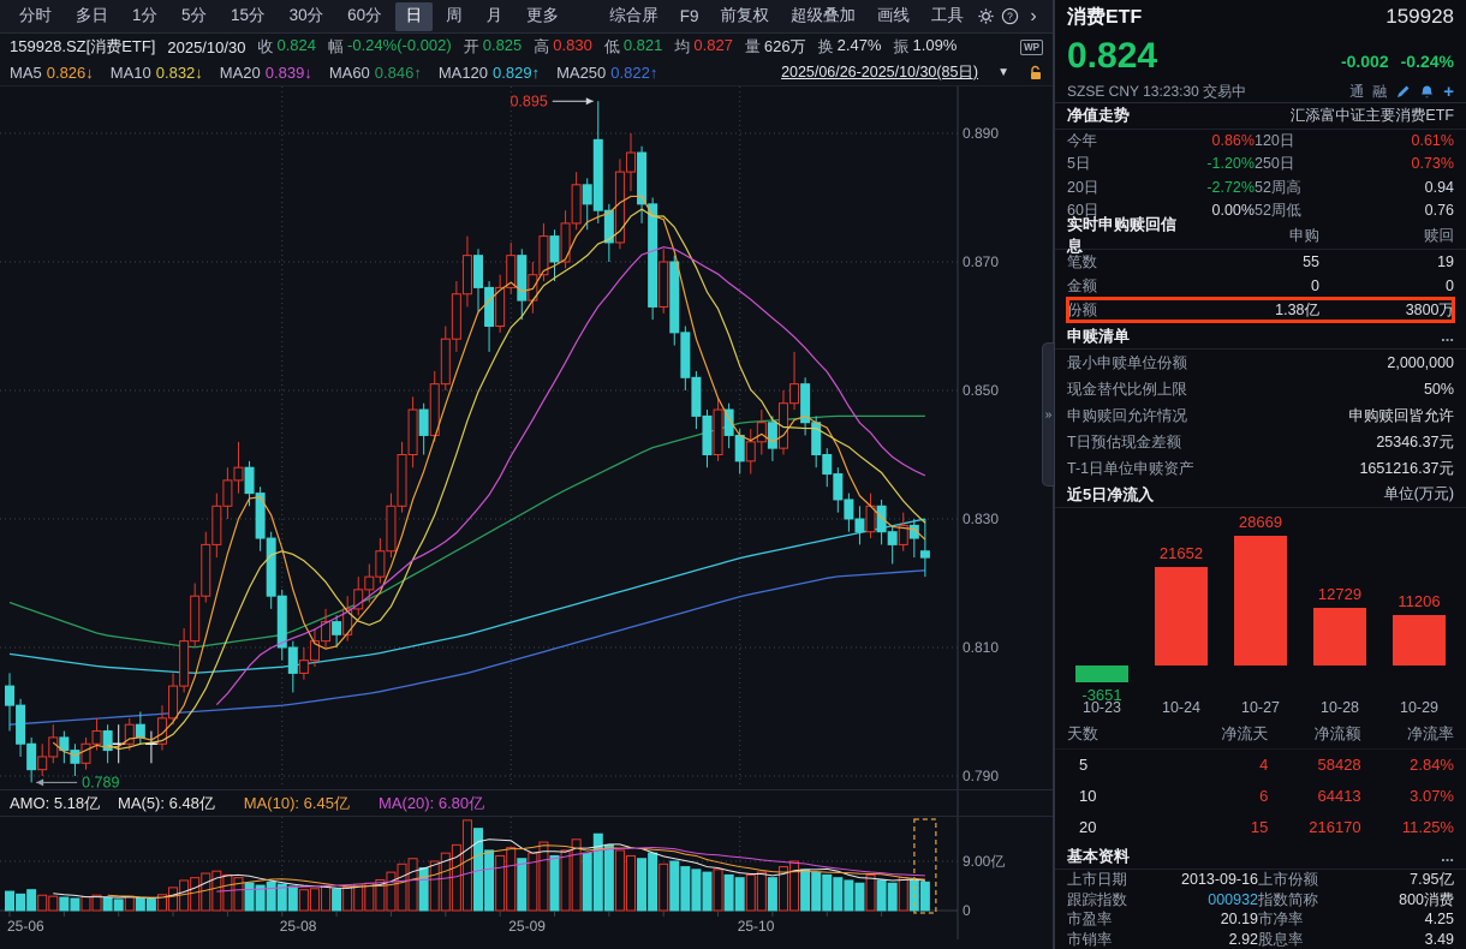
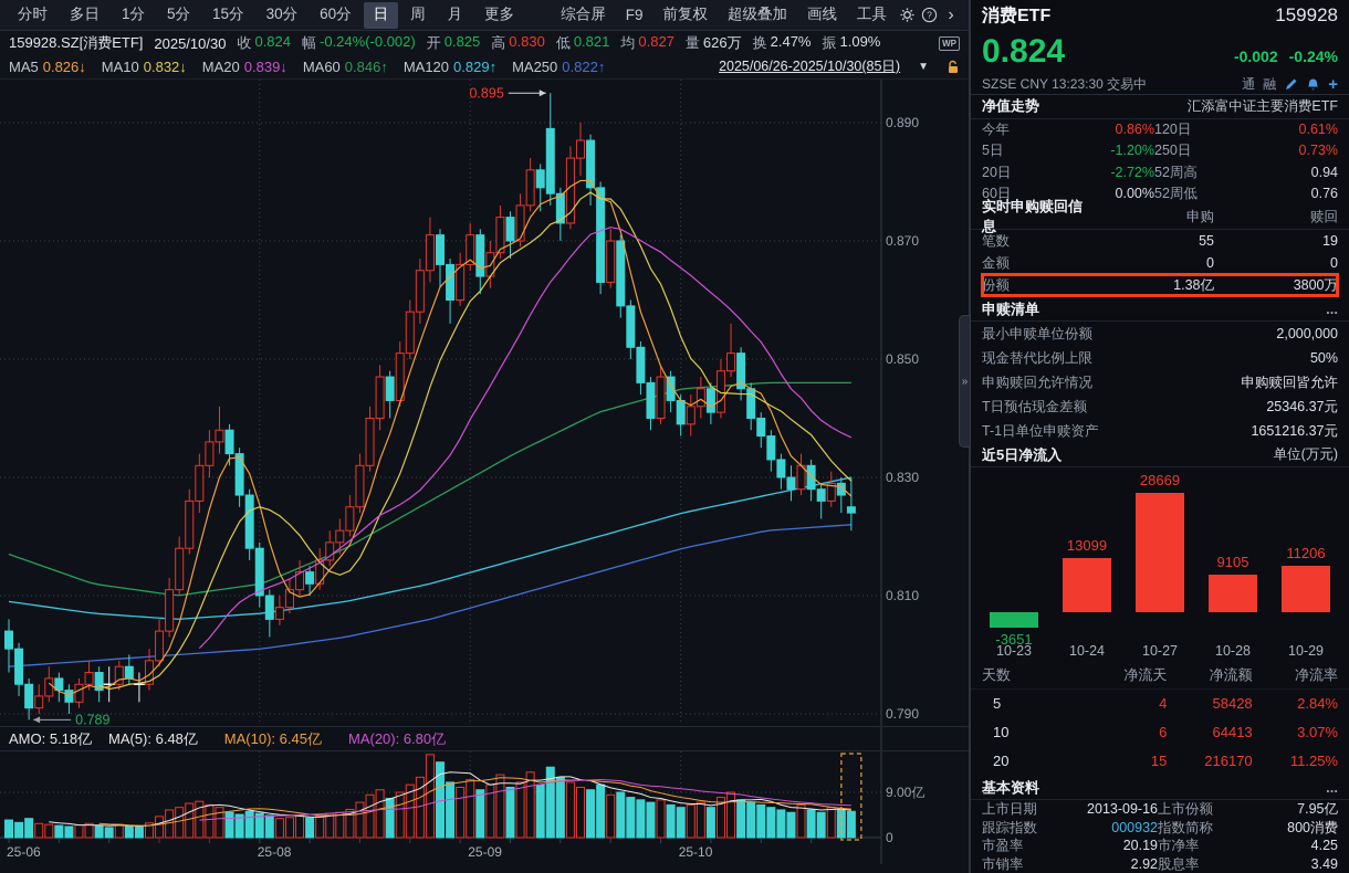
近5日净流入/10-24: 21652 -> 13099
近5日净流入/10-28: 12729 -> 9105
